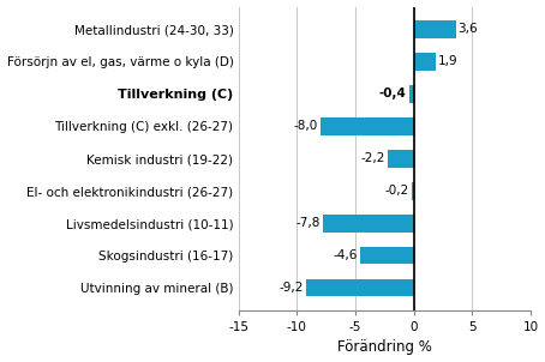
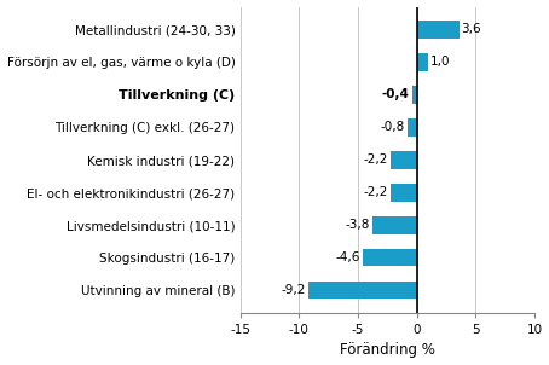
Försörjn av el, gas, värme o kyla (D): 1,9 -> 1,0
Tillverkning (C) exkl. (26-27): -8,0 -> -0,8
El- och elektronikindustri (26-27): -0,2 -> -2,2
Livsmedelsindustri (10-11): -7,8 -> -3,8
